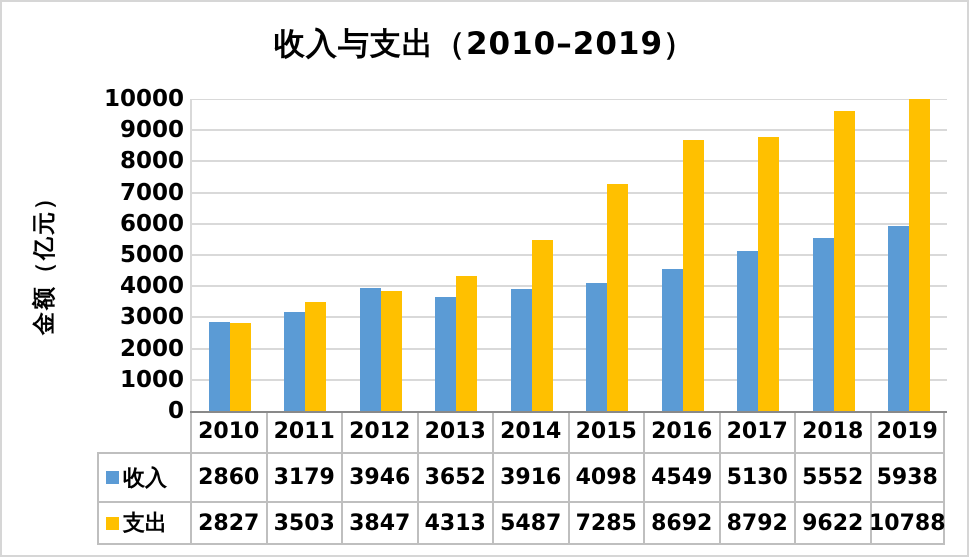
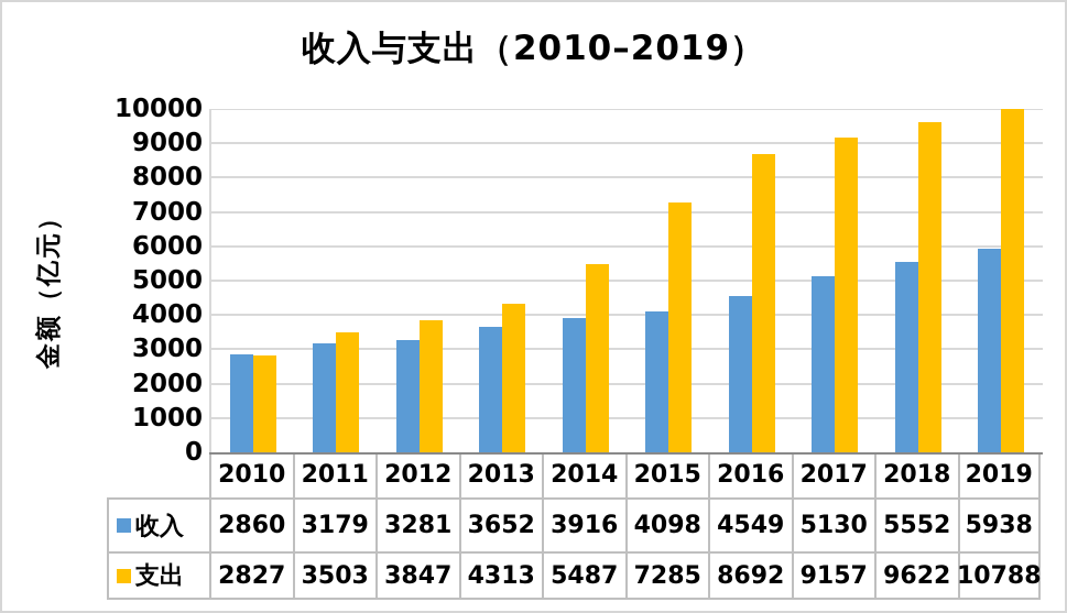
收入/2012: 3946 -> 3281
支出/2017: 8792 -> 9157
